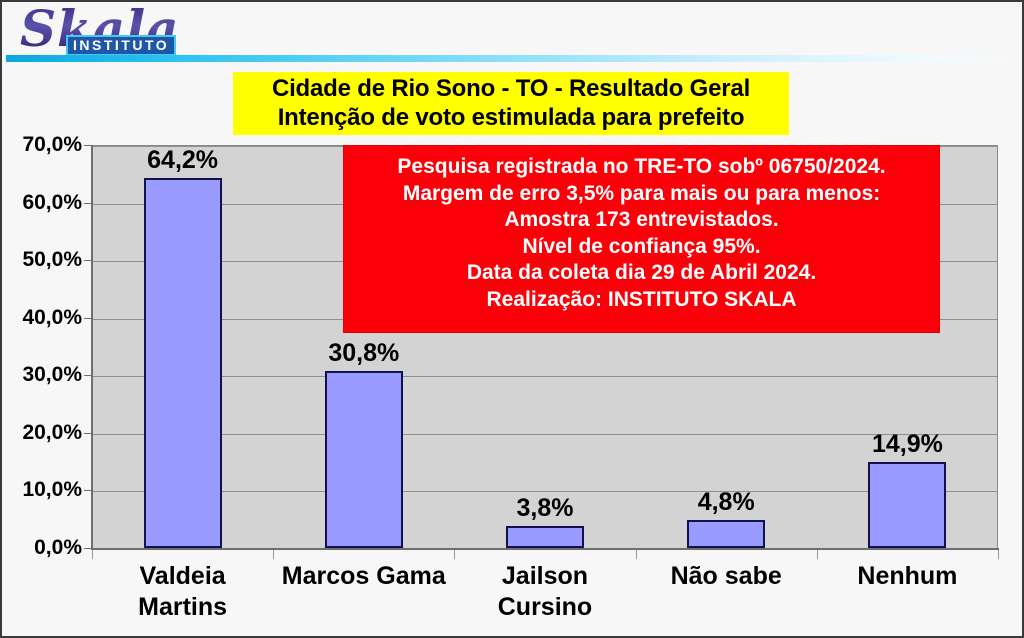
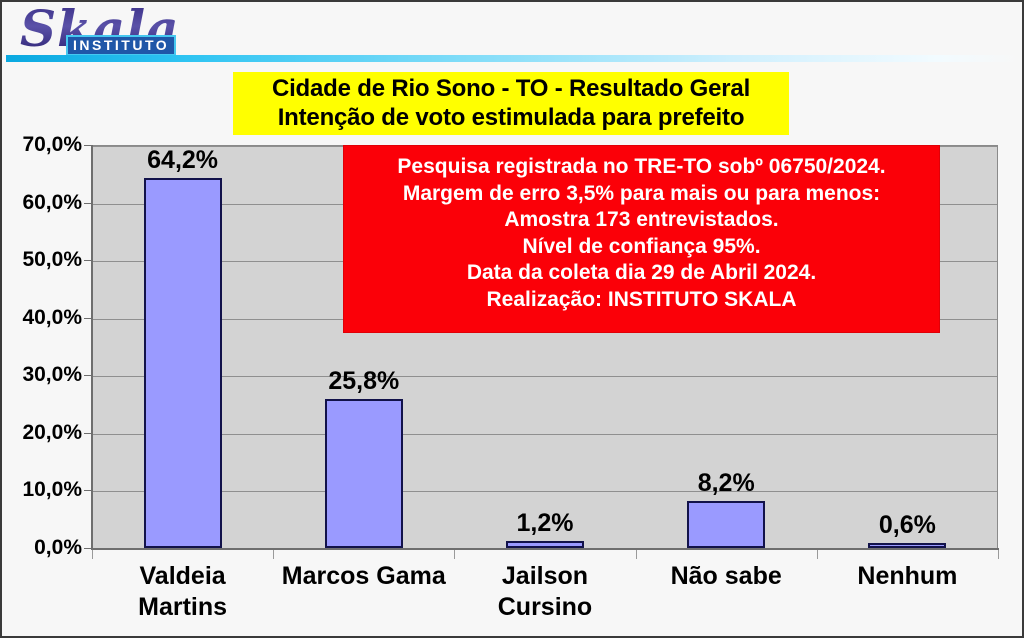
Marcos Gama: 30,8% -> 25,8%
Jailson Cursino: 3,8% -> 1,2%
Não sabe: 4,8% -> 8,2%
Nenhum: 14,9% -> 0,6%
